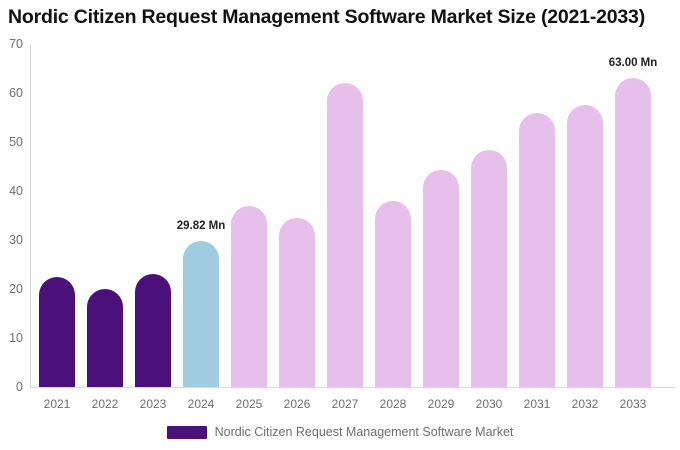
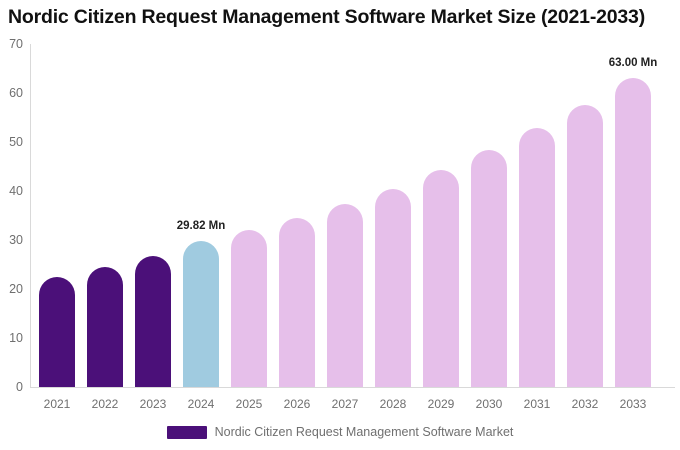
2022: 20 -> 24
2023: 23 -> 27
2025: 37 -> 32
2027: 62 -> 37
2028: 38 -> 40
2031: 56 -> 53
